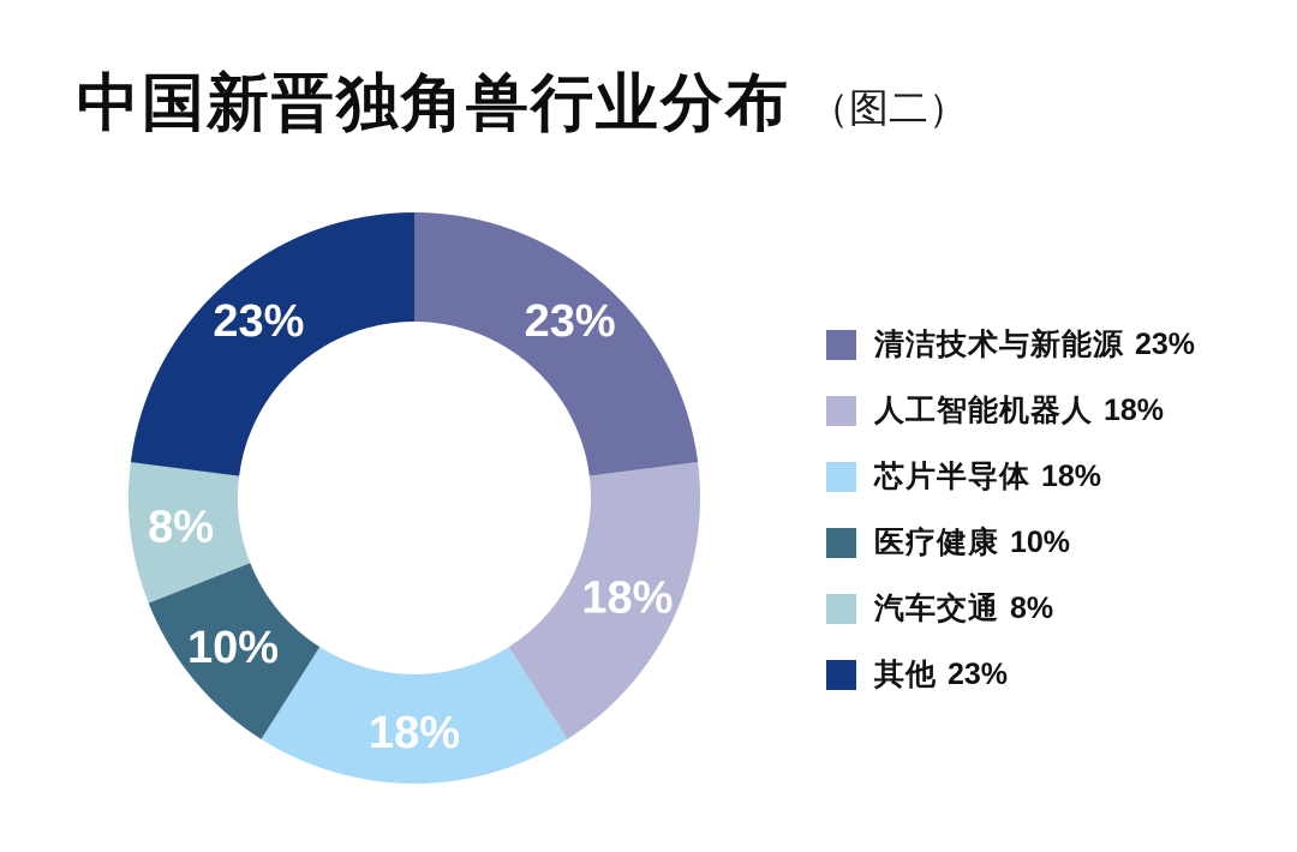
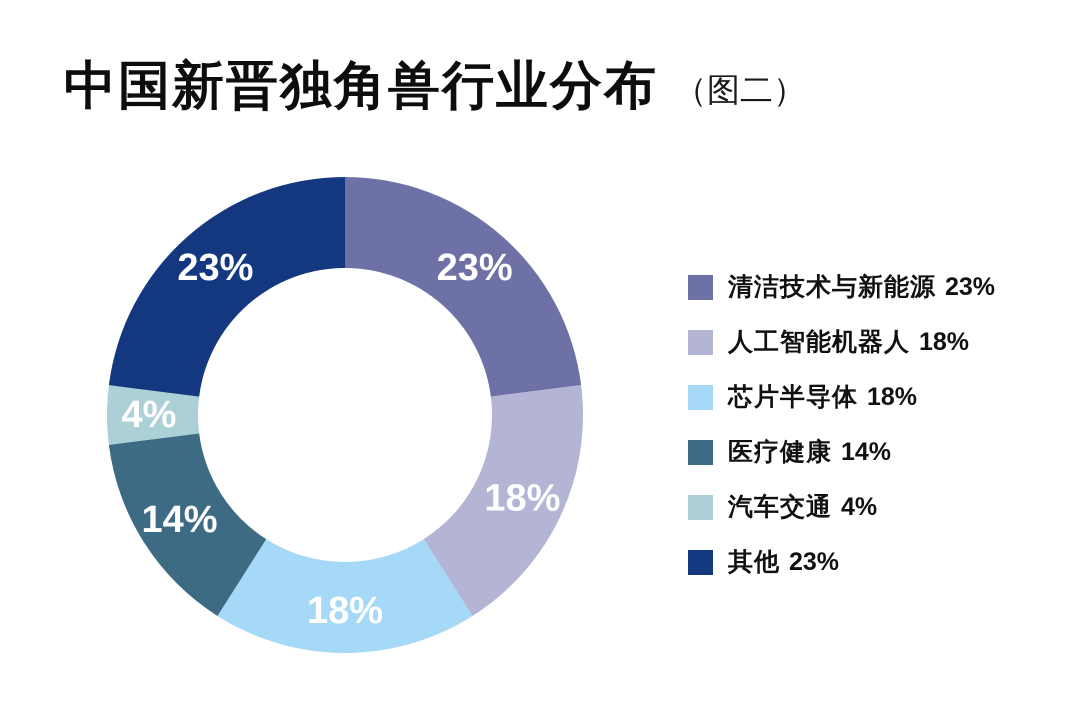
医疗健康: 10% -> 14%
汽车交通: 8% -> 4%
